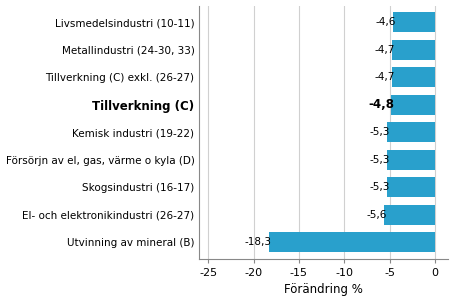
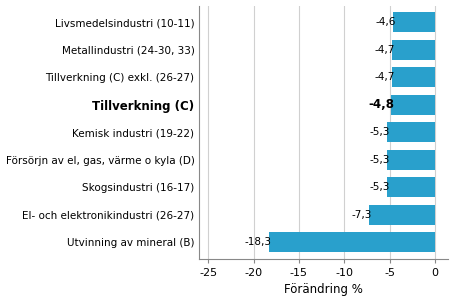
El- och elektronikindustri (26-27): -5,6 -> -7,3
